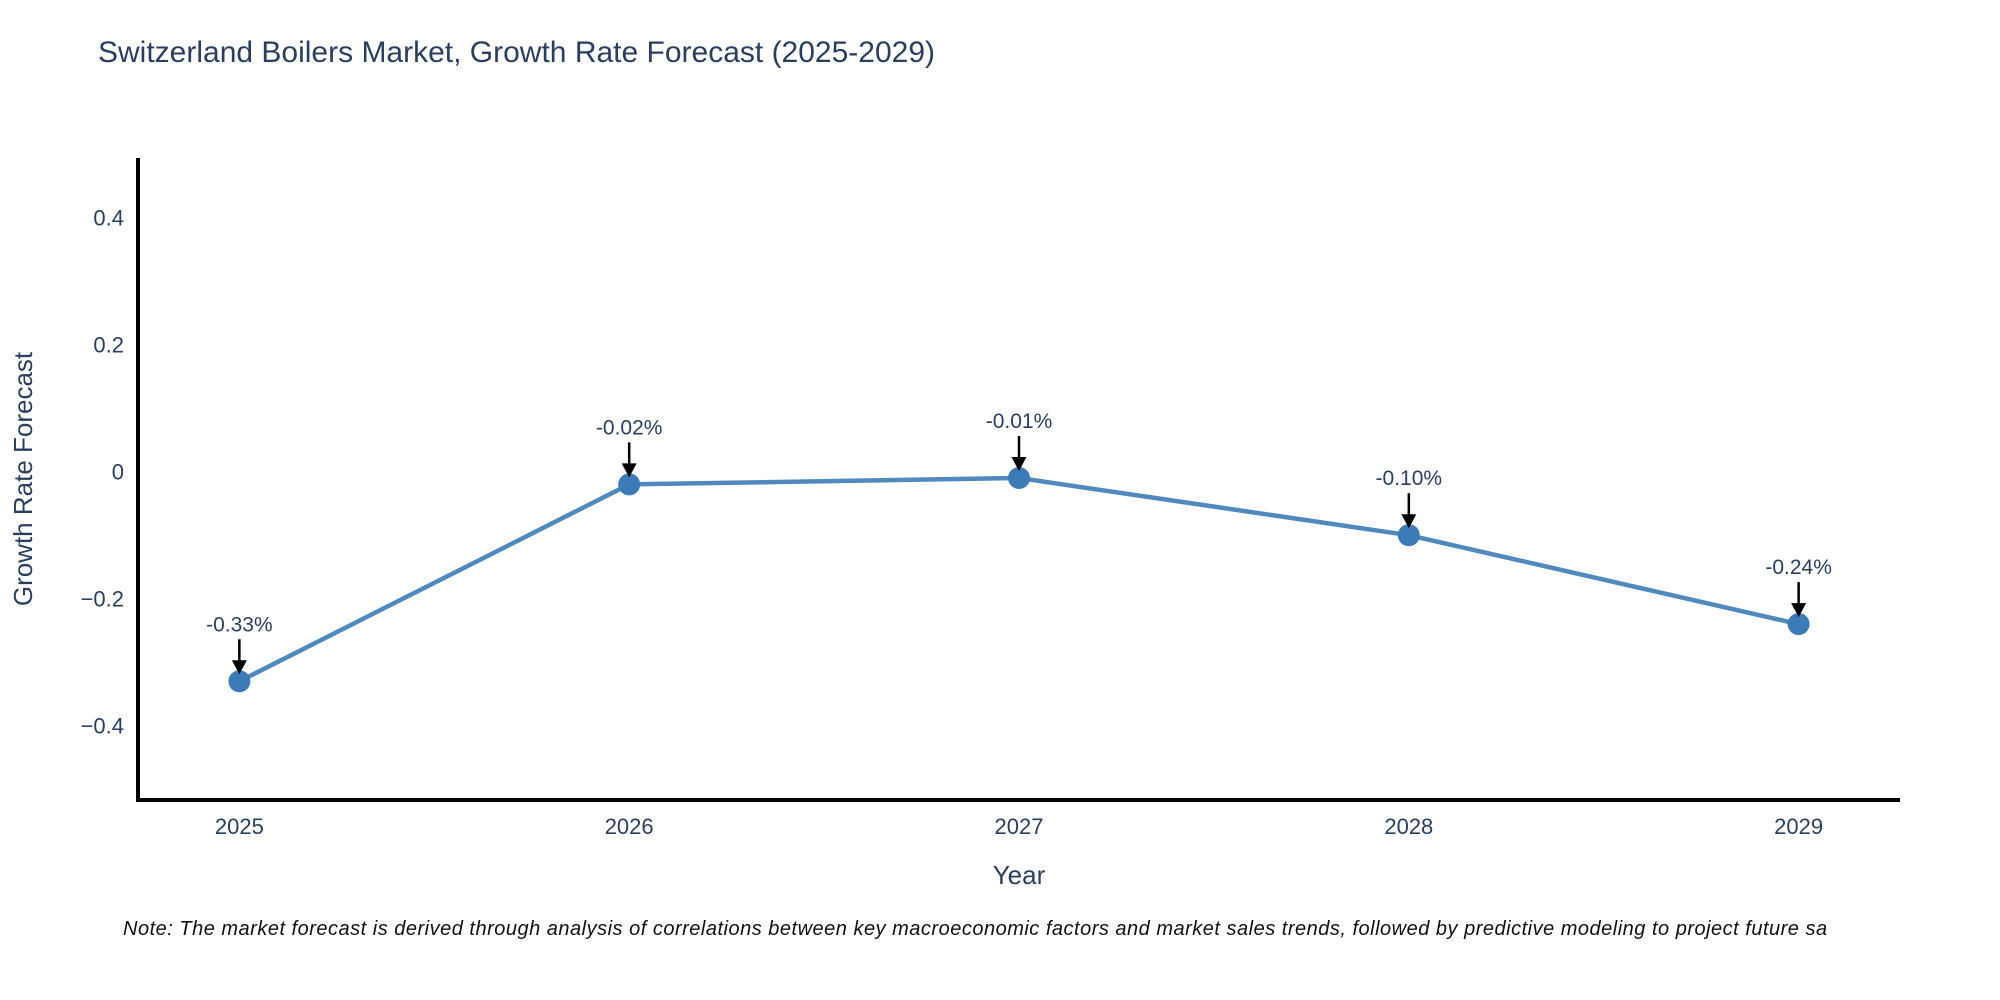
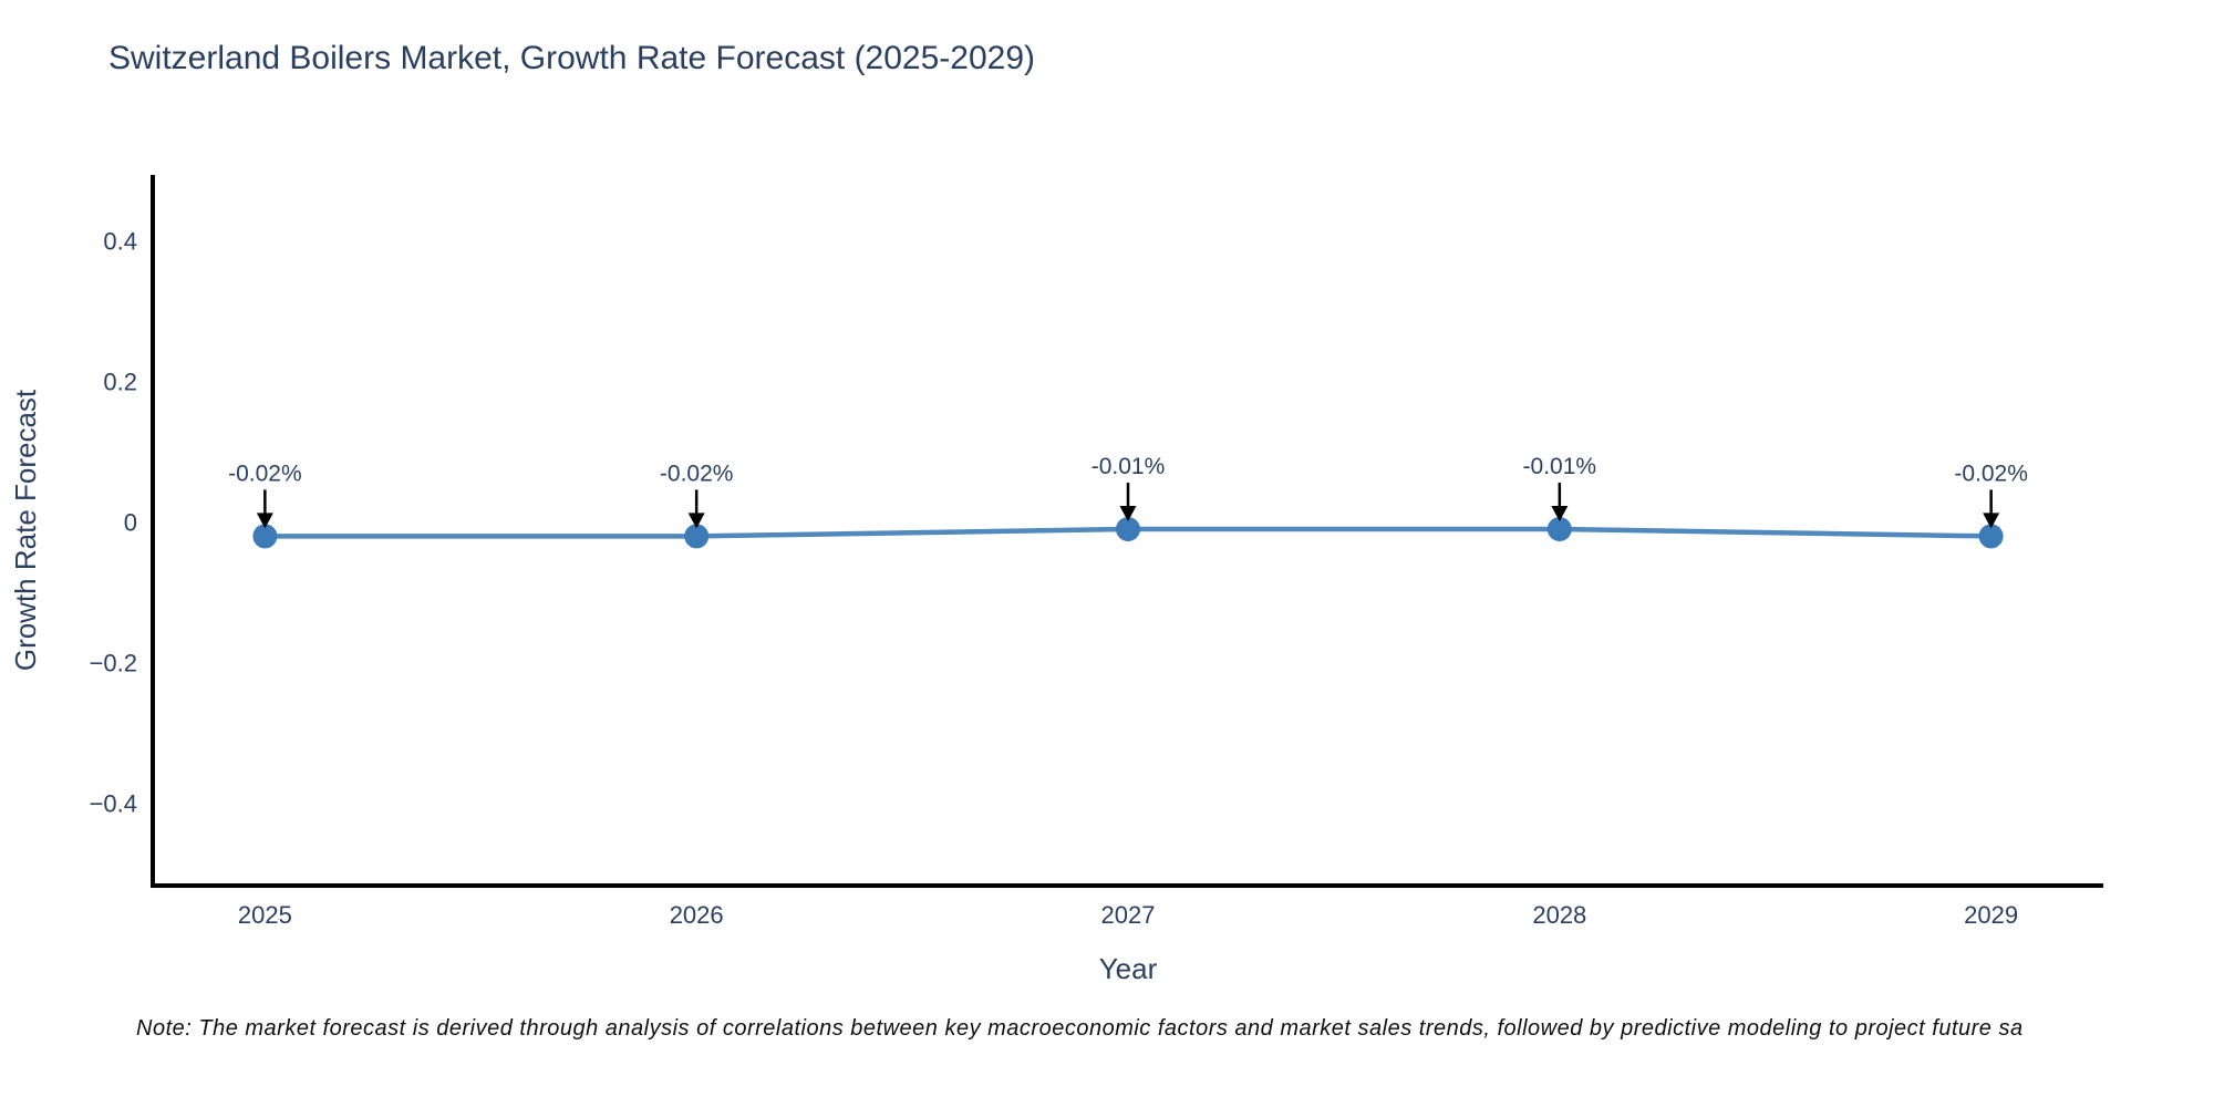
2025: -0.33% -> -0.02%
2028: -0.10% -> -0.01%
2029: -0.24% -> -0.02%
